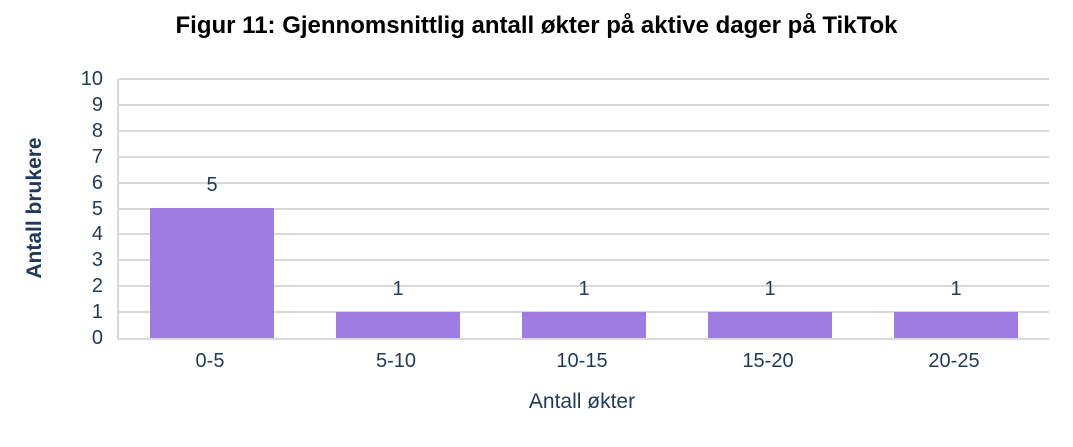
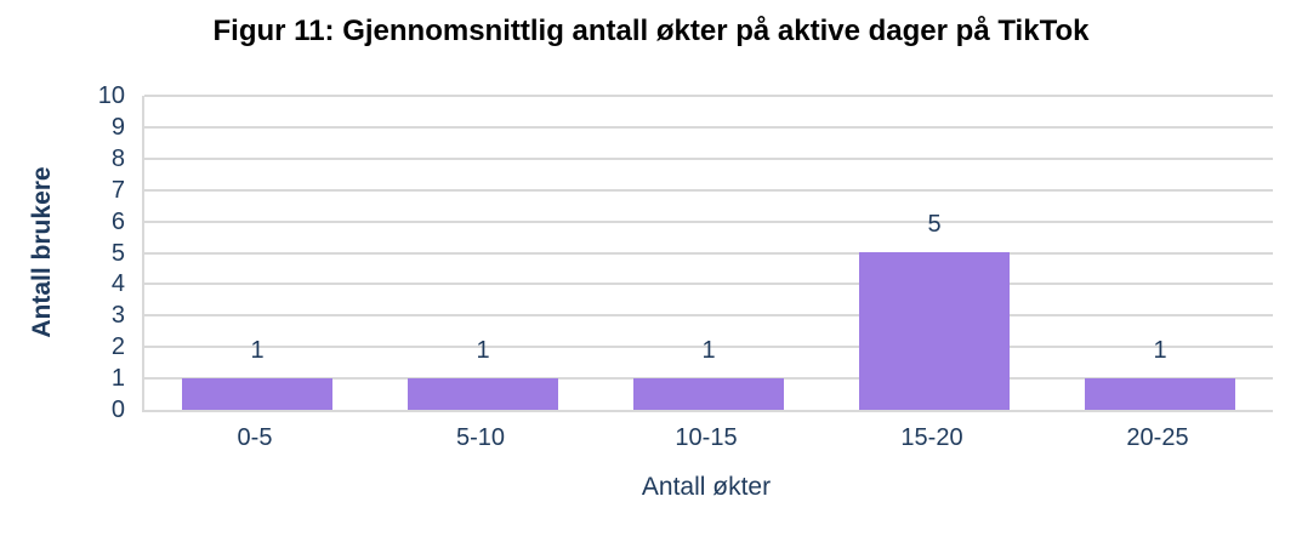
0-5: 5 -> 1
15-20: 1 -> 5
